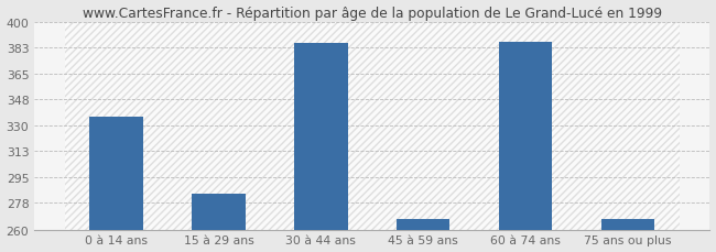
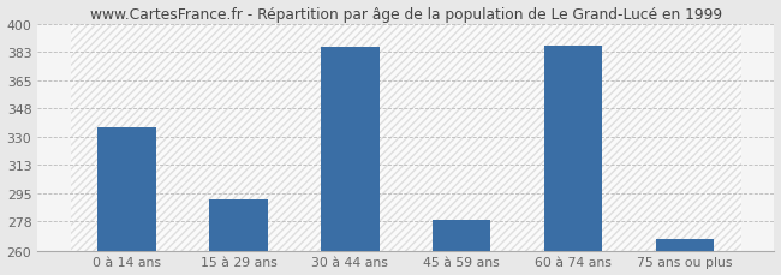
15 à 29 ans: 284 -> 292
45 à 59 ans: 267 -> 279
